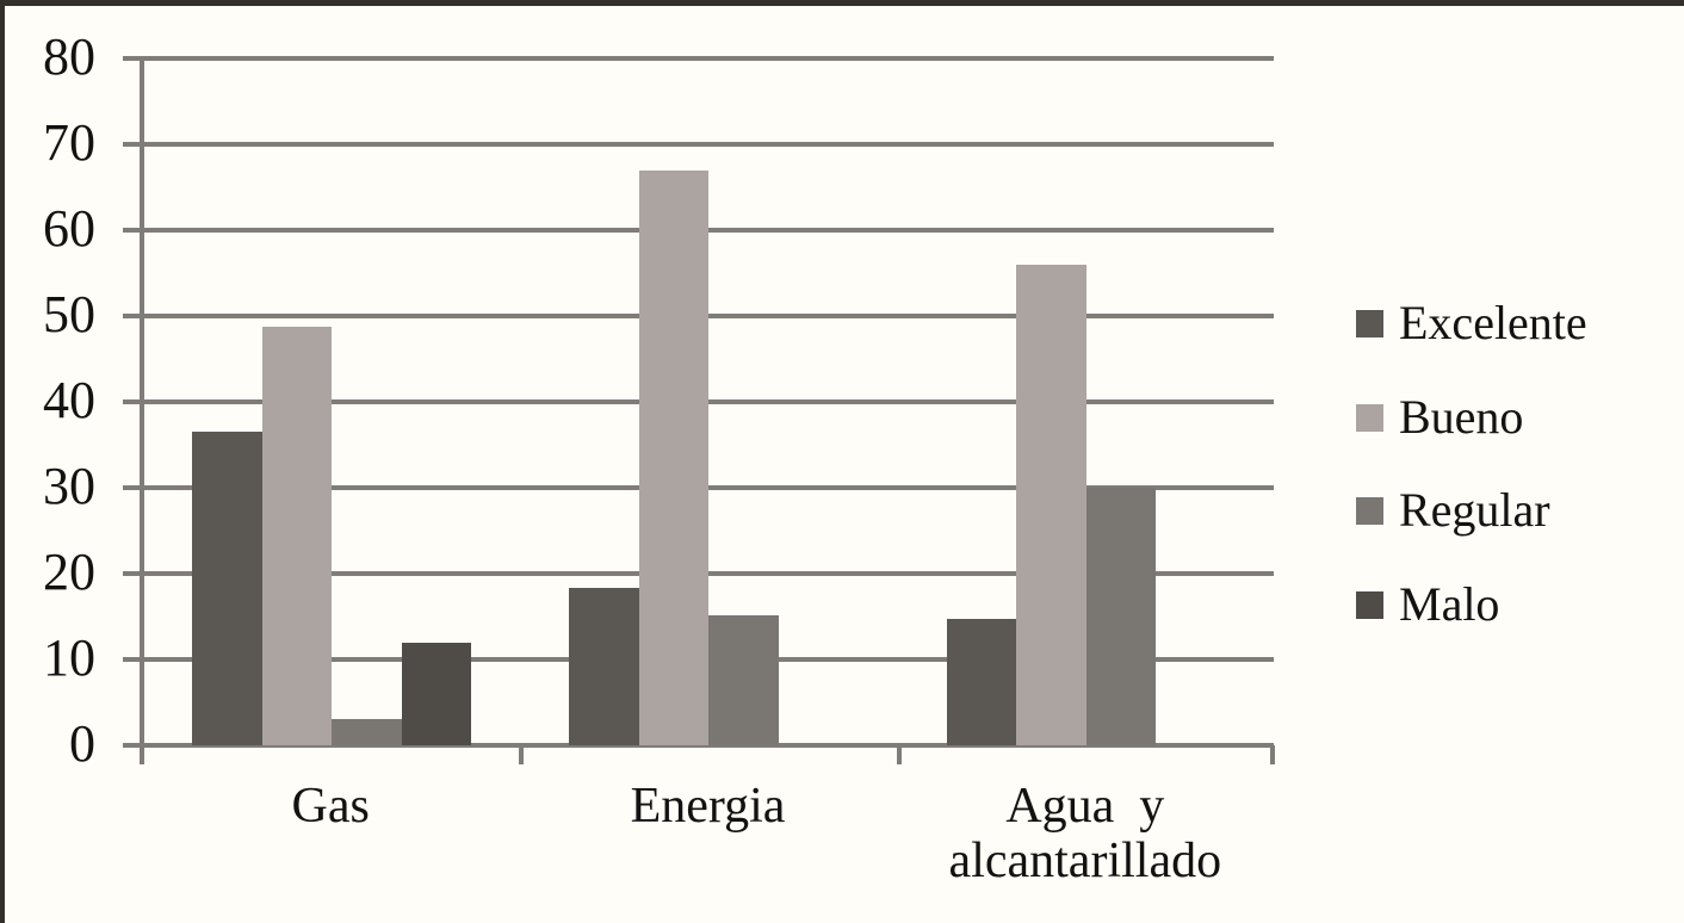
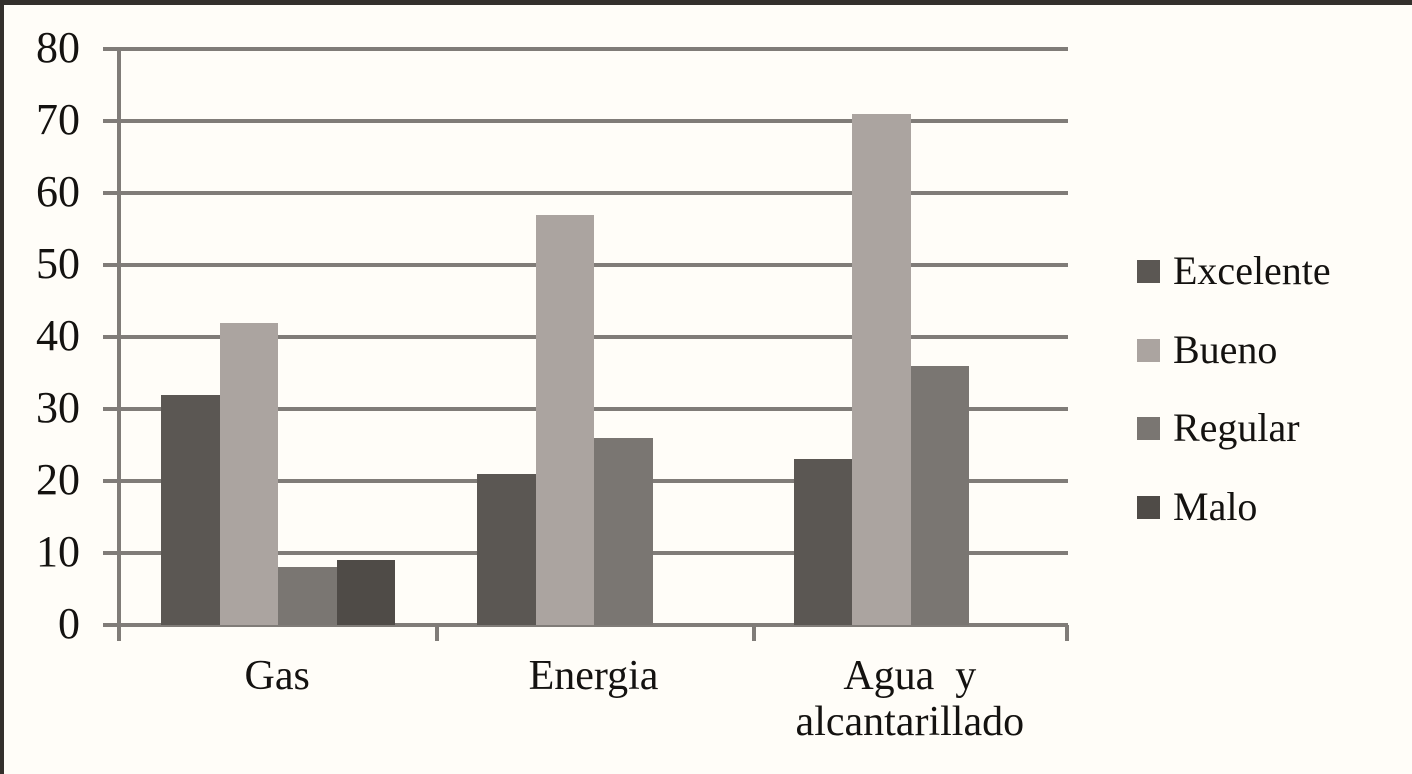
Excelente/Gas: 36 -> 32
Bueno/Gas: 49 -> 42
Regular/Gas: 3 -> 8
Malo/Gas: 12 -> 9
Excelente/Energia: 18 -> 21
Bueno/Energia: 67 -> 57
Regular/Energia: 15 -> 26
Excelente/Agua y alcantarillado: 15 -> 23
Bueno/Agua y alcantarillado: 56 -> 71
Regular/Agua y alcantarillado: 30 -> 36
